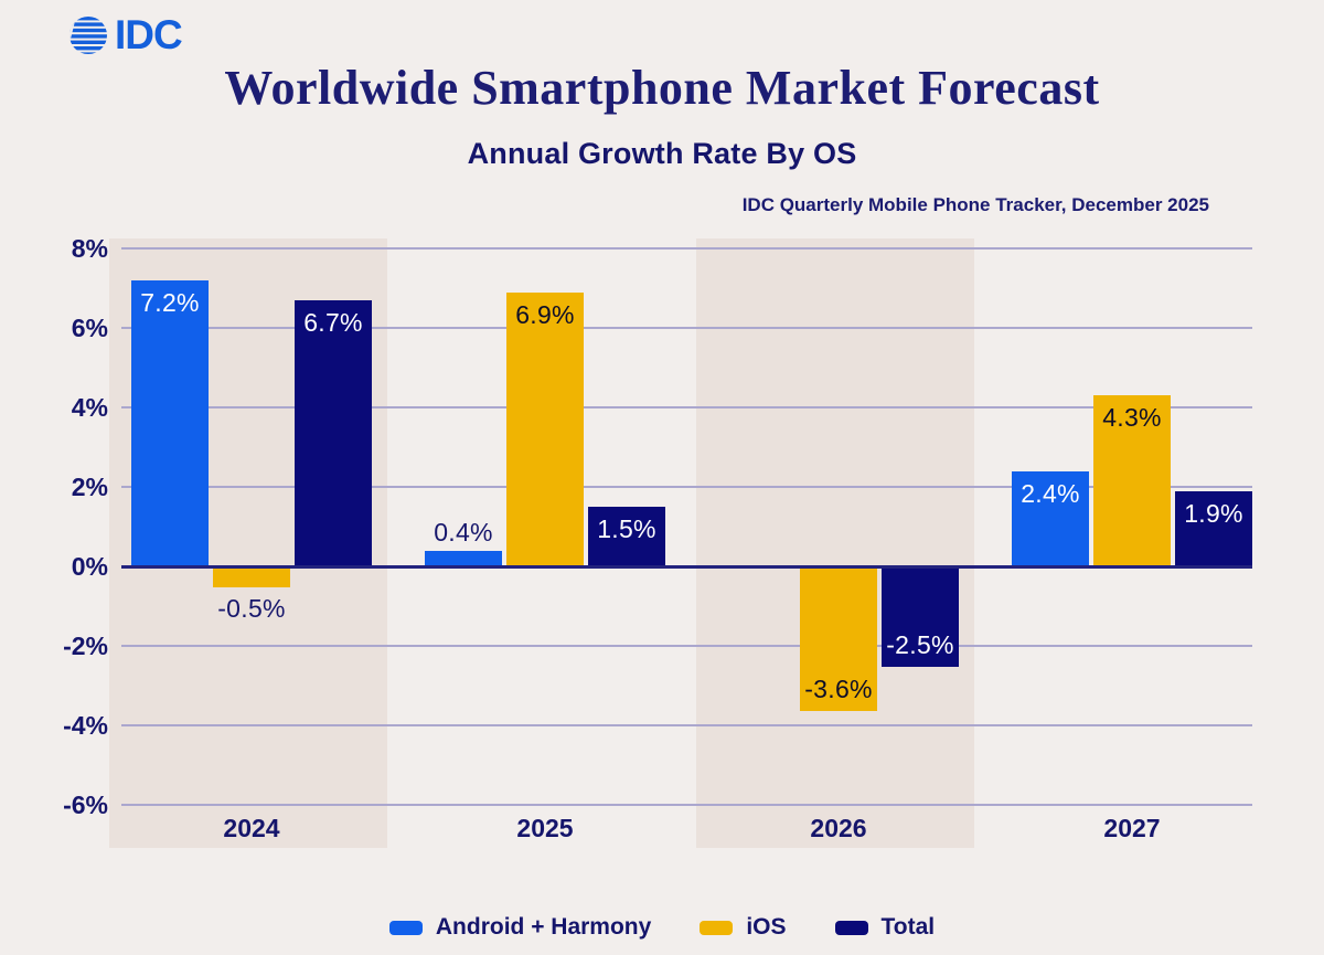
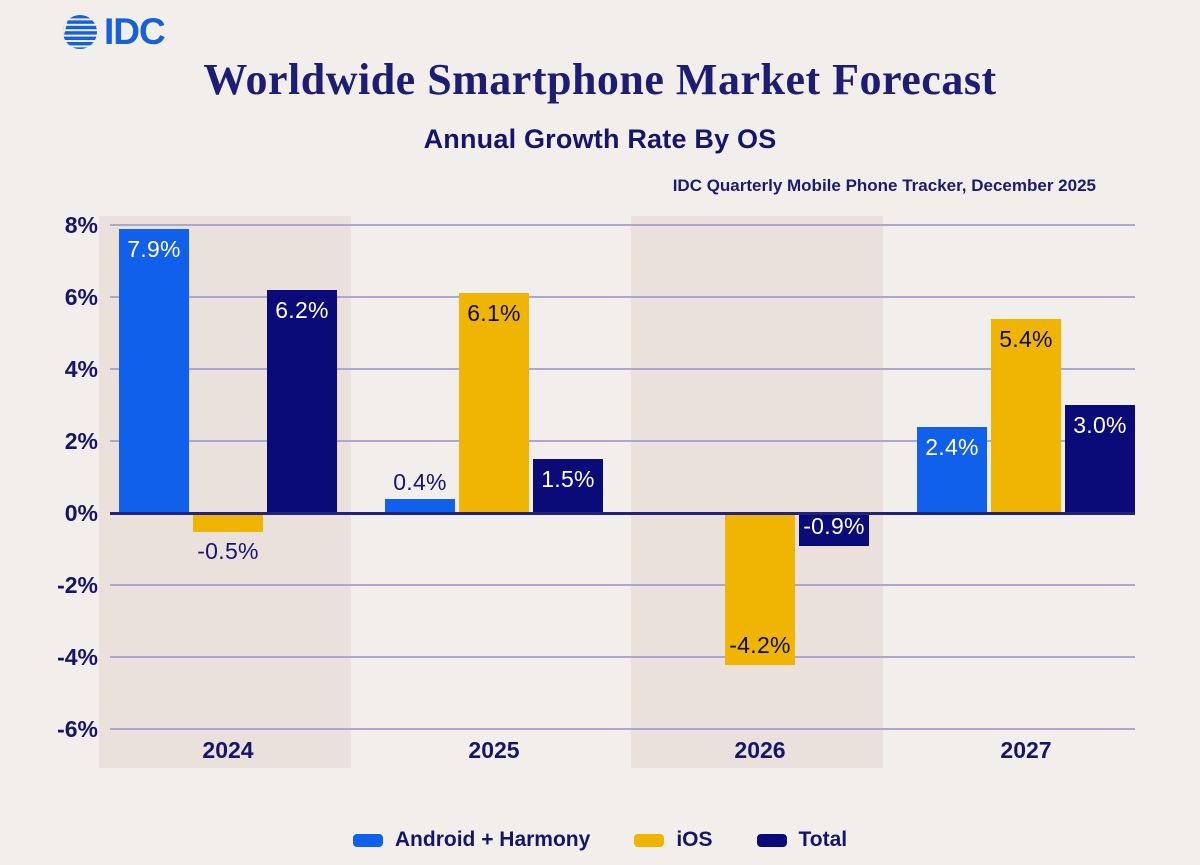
Android + Harmony/2024: 7.2% -> 7.9%
Total/2024: 6.7% -> 6.2%
iOS/2025: 6.9% -> 6.1%
iOS/2026: -3.6% -> -4.2%
Total/2026: -2.5% -> -0.9%
iOS/2027: 4.3% -> 5.4%
Total/2027: 1.9% -> 3.0%
